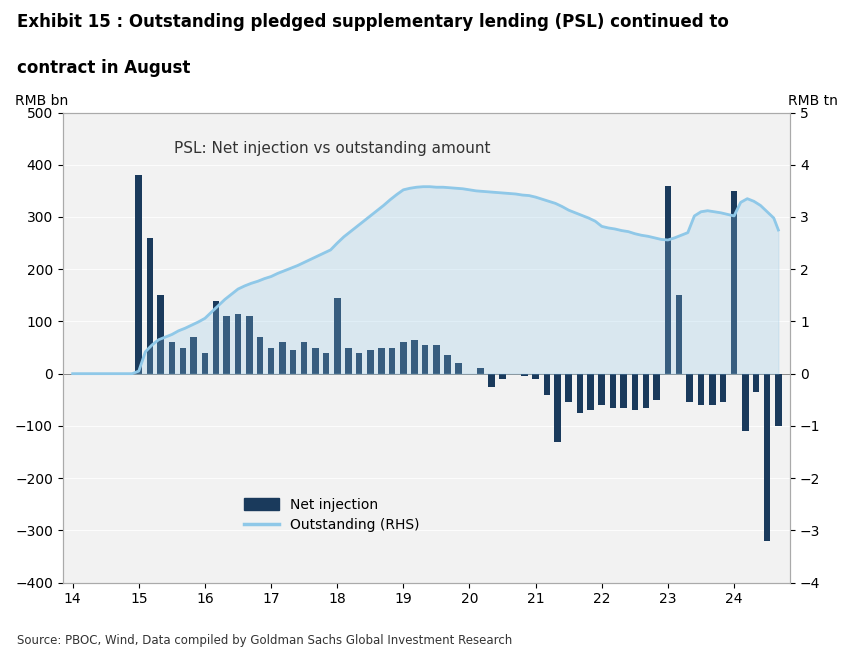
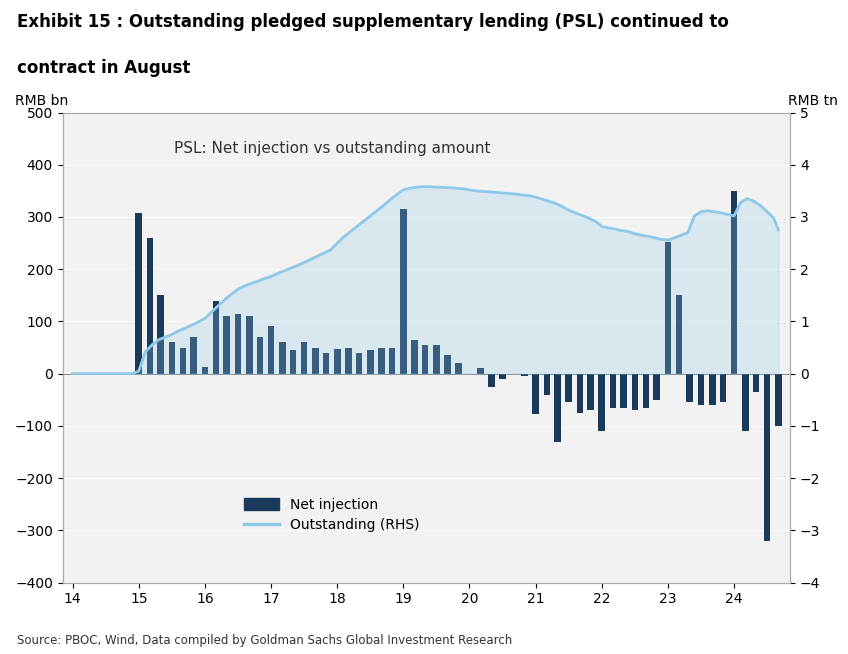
Net injection/15: 380 -> 308
Net injection/16: 40 -> 12
Net injection/17: 50 -> 92
Net injection/18: 145 -> 48
Net injection/19: 60 -> 316
Net injection/21: -10 -> -78
Net injection/22: -60 -> -110
Net injection/23: 360 -> 252
